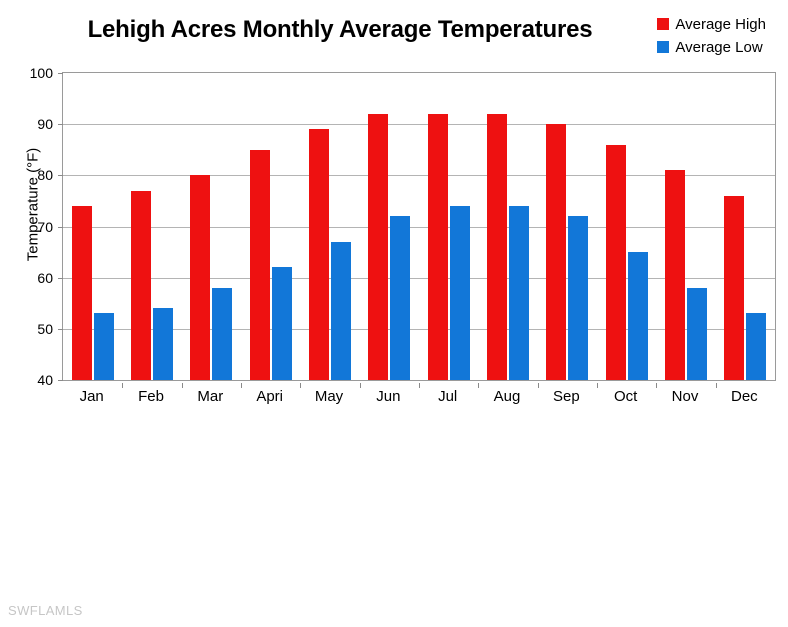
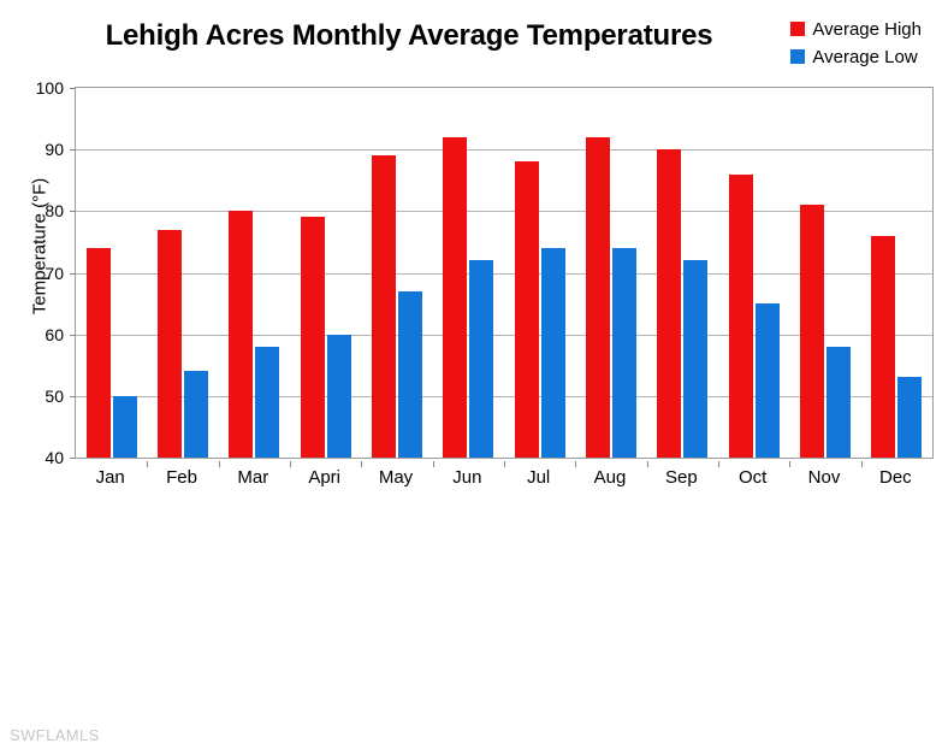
Average Low/Jan: 53 -> 50
Average High/Apri: 85 -> 79
Average Low/Apri: 62 -> 60
Average High/Jul: 92 -> 88
